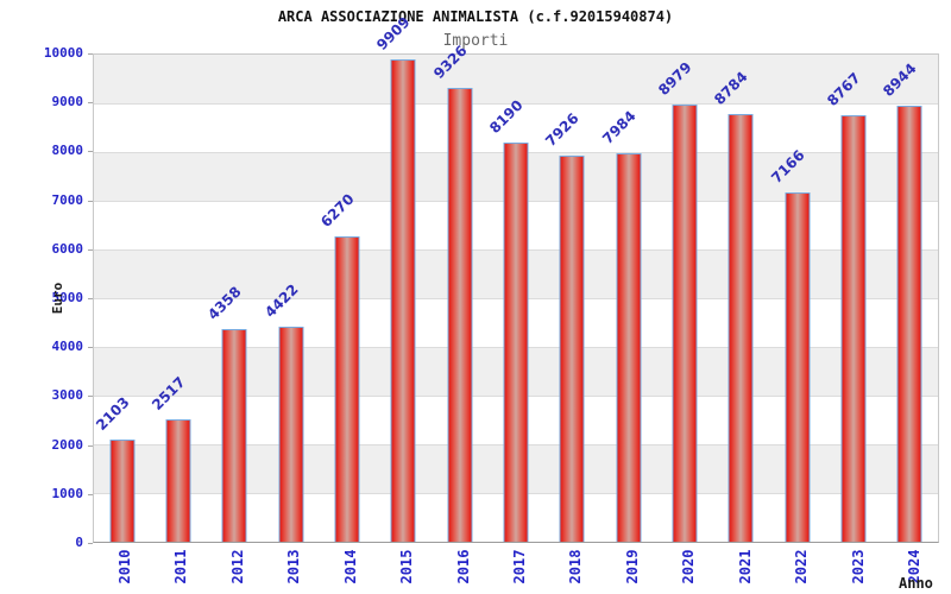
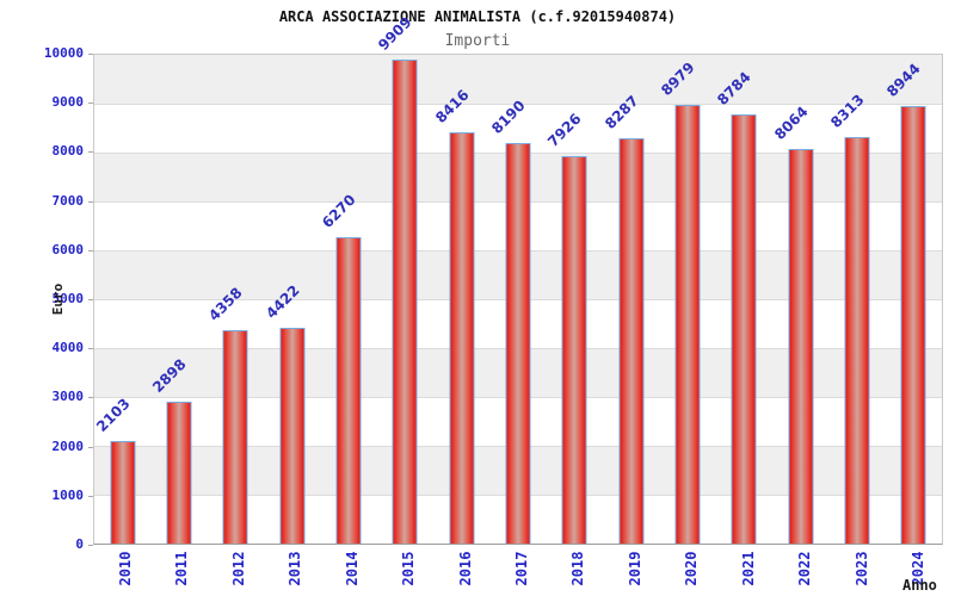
2011: 2517 -> 2898
2016: 9326 -> 8416
2019: 7984 -> 8287
2022: 7166 -> 8064
2023: 8767 -> 8313
